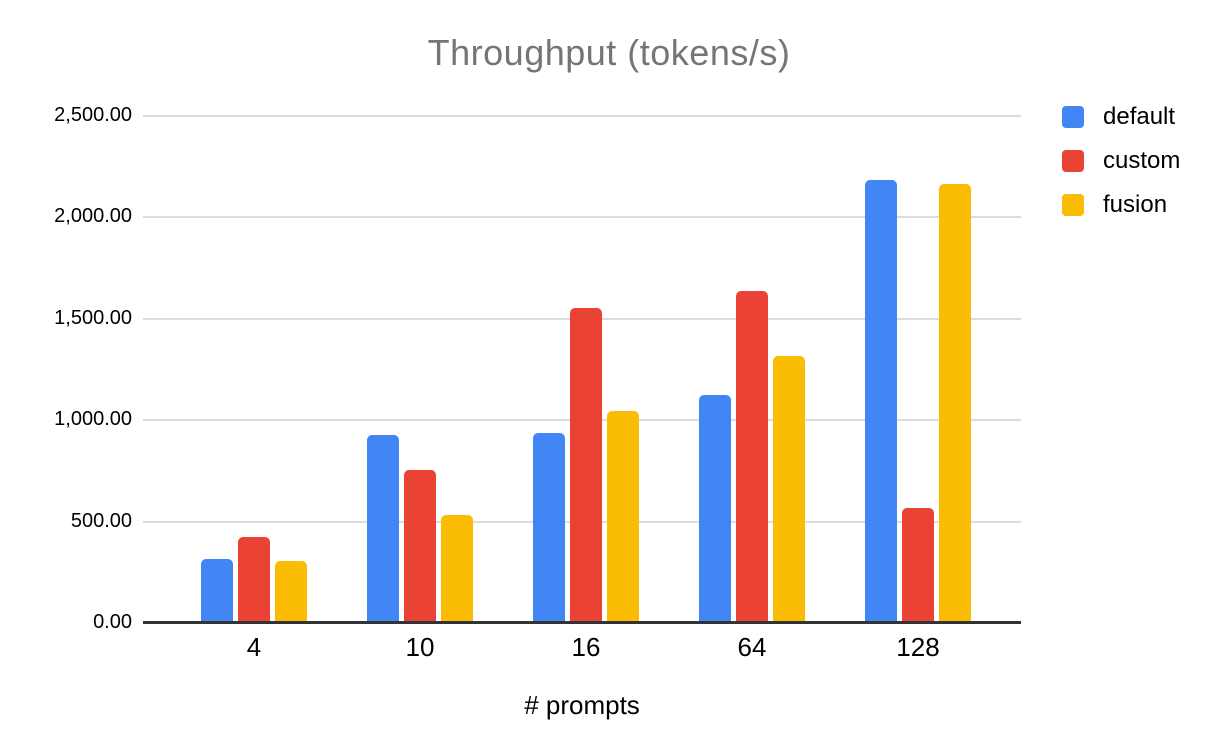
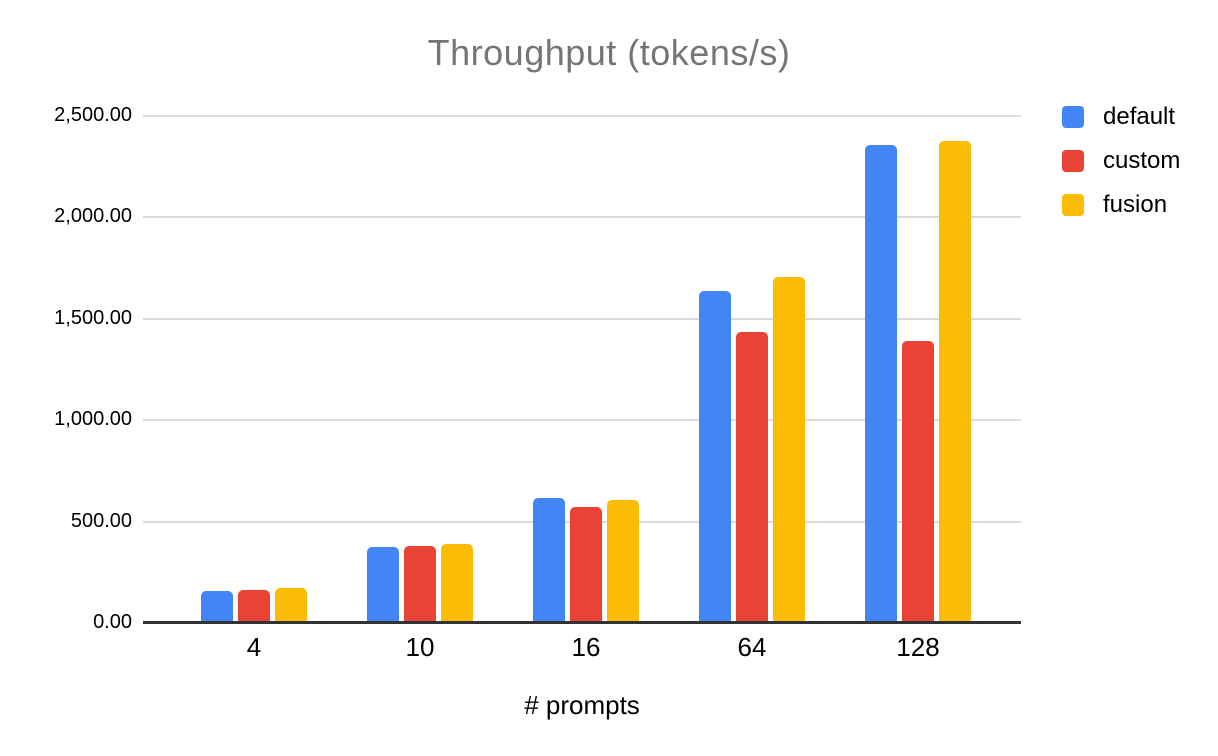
default/4: 310 -> 160
custom/4: 420 -> 160
fusion/4: 300 -> 170
default/10: 920 -> 370
custom/10: 750 -> 380
fusion/10: 530 -> 380
default/16: 930 -> 610
custom/16: 1550 -> 570
fusion/16: 1040 -> 600
default/64: 1120 -> 1630
custom/64: 1630 -> 1430
fusion/64: 1310 -> 1700
default/128: 2180 -> 2350
custom/128: 560 -> 1380
fusion/128: 2160 -> 2370
